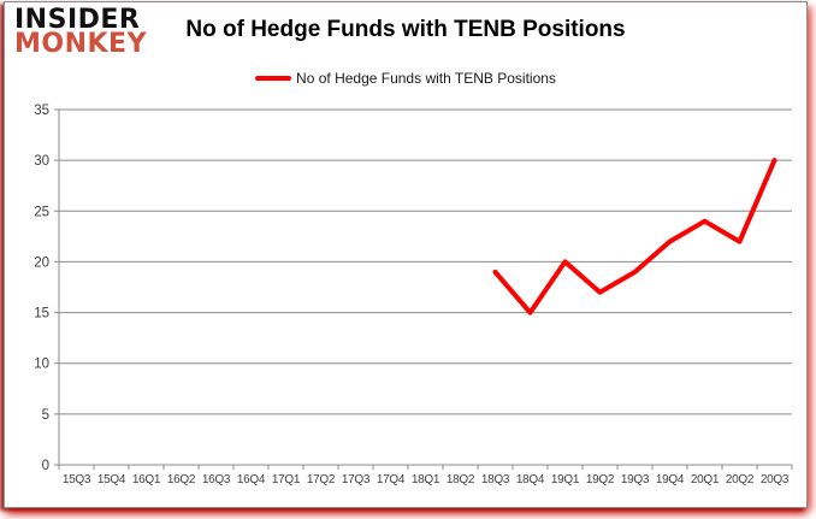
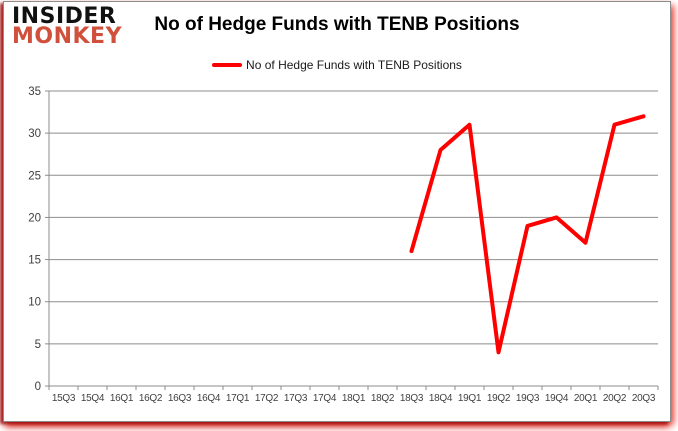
18Q3: 19 -> 16
18Q4: 15 -> 28
19Q1: 20 -> 31
19Q2: 17 -> 4
19Q4: 22 -> 20
20Q1: 24 -> 17
20Q2: 22 -> 31
20Q3: 30 -> 32
